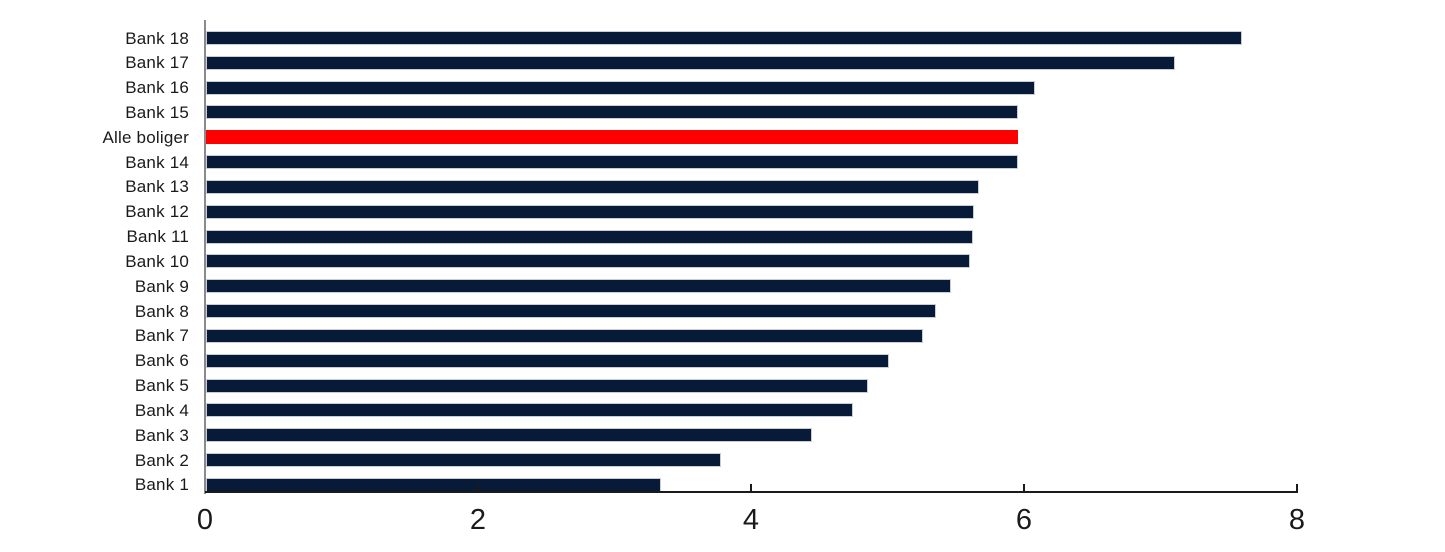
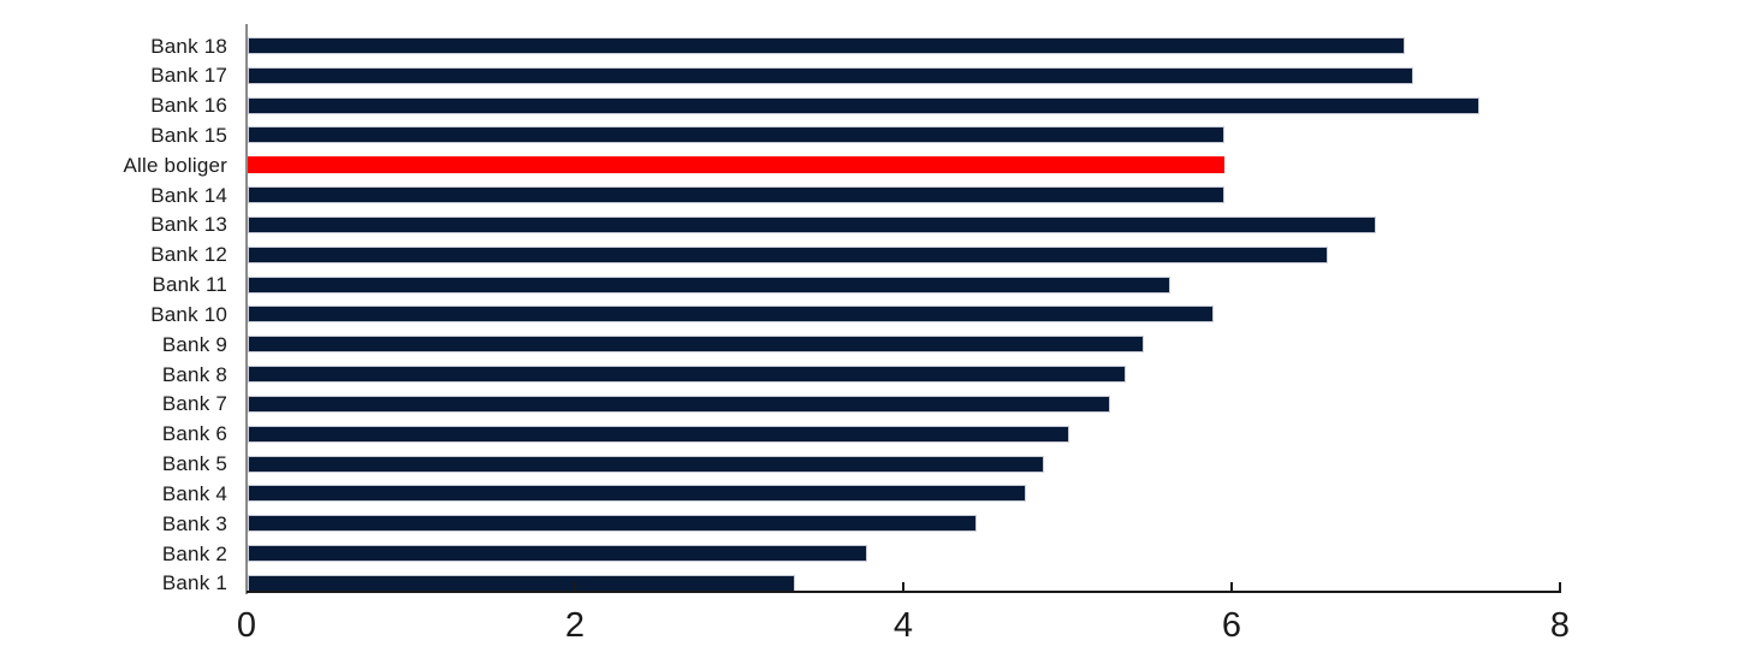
Bank 18: 7.59 -> 7.05
Bank 16: 6.07 -> 7.50
Bank 13: 5.66 -> 6.87
Bank 12: 5.63 -> 6.58
Bank 10: 5.60 -> 5.88
